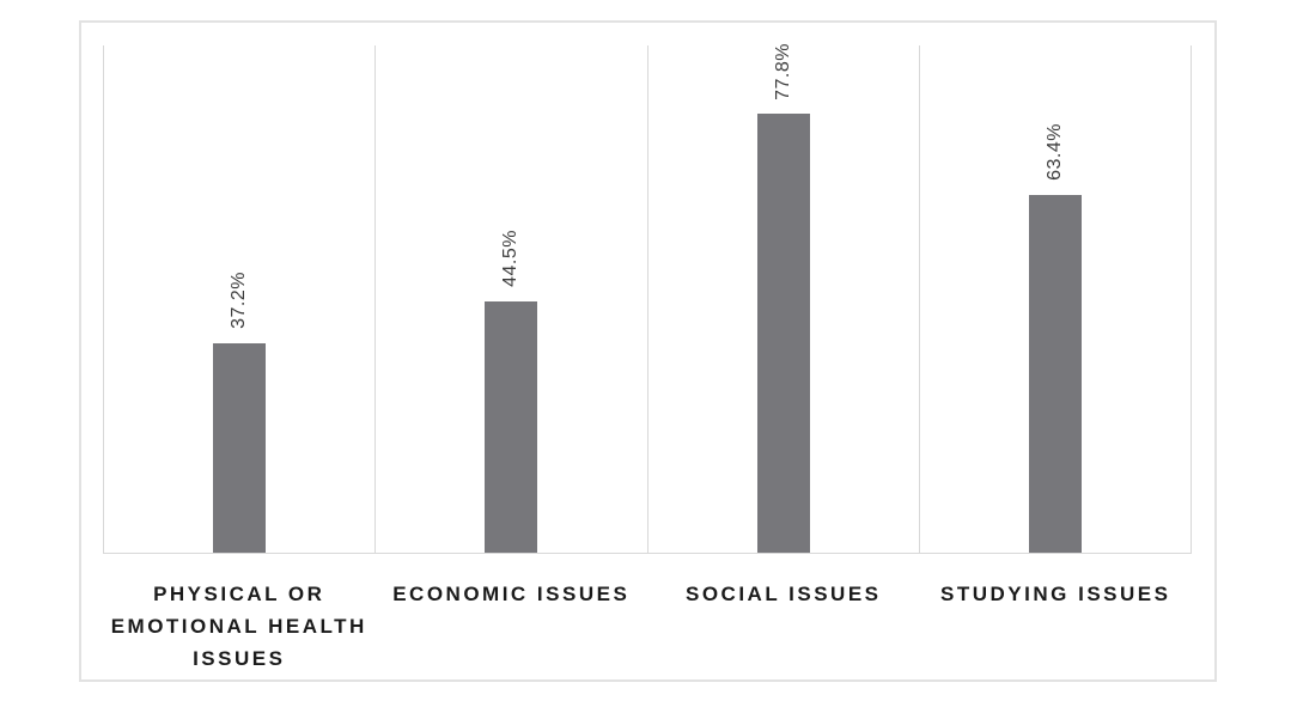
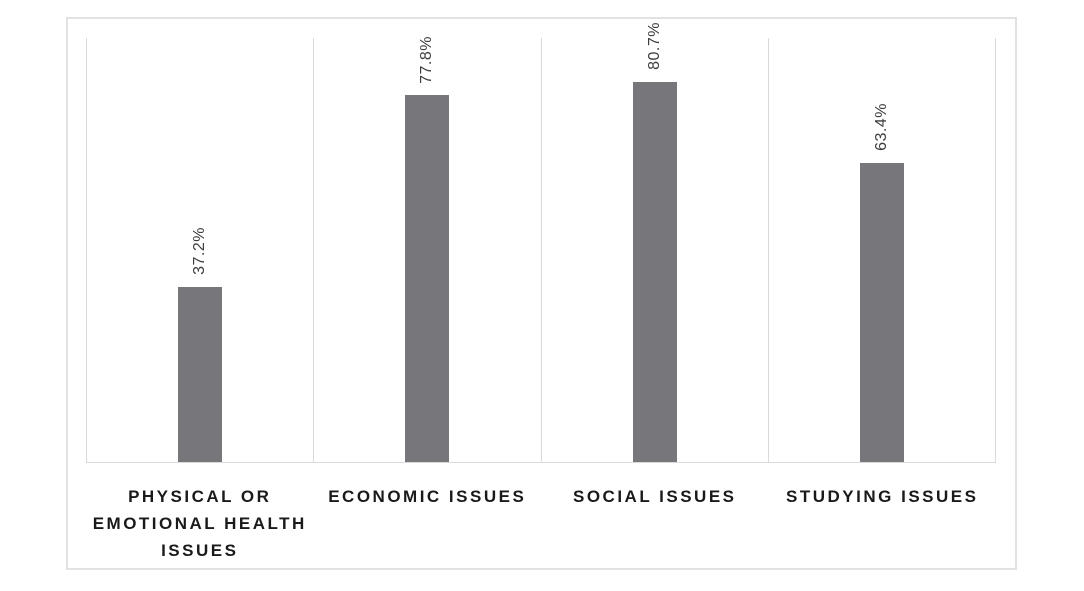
ECONOMIC ISSUES: 44.5% -> 77.8%
SOCIAL ISSUES: 77.8% -> 80.7%
